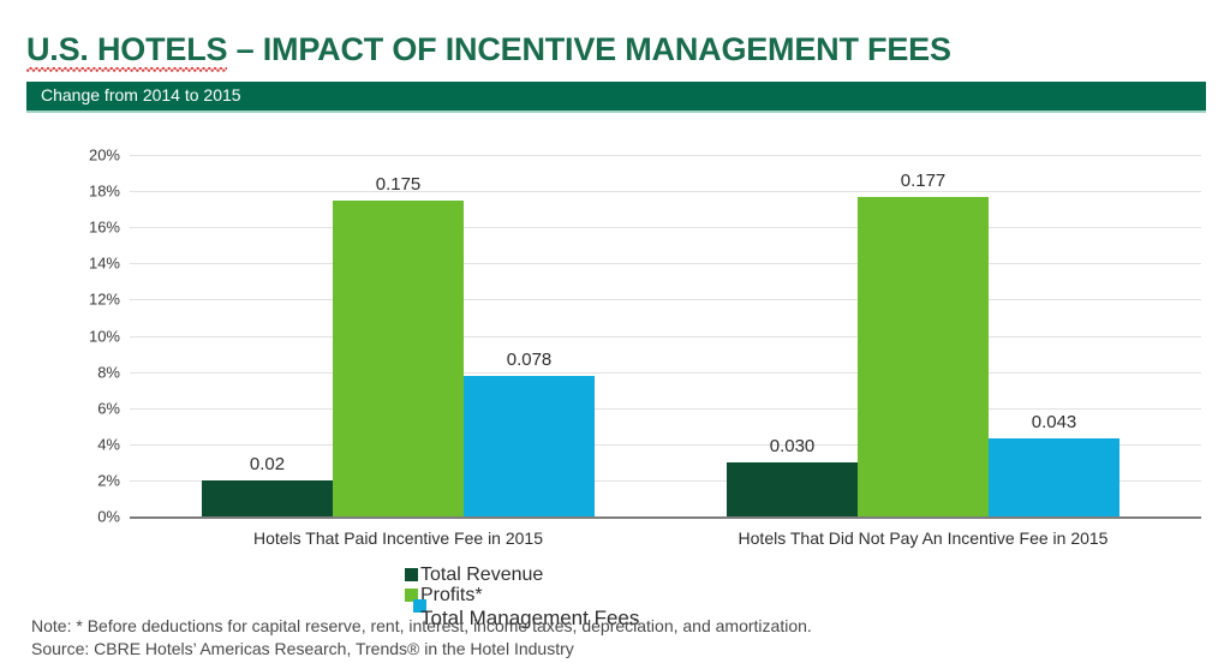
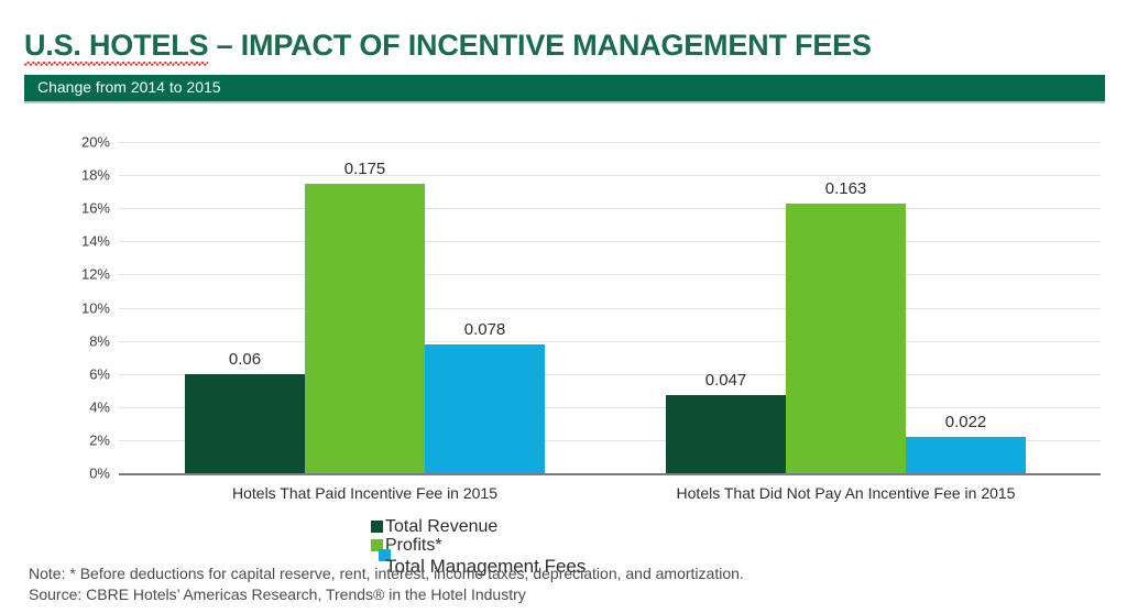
Total Revenue/Hotels That Paid Incentive Fee in 2015: 0.02 -> 0.06
Total Revenue/Hotels That Did Not Pay An Incentive Fee in 2015: 0.030 -> 0.047
Profits*/Hotels That Did Not Pay An Incentive Fee in 2015: 0.177 -> 0.163
Total Management Fees/Hotels That Did Not Pay An Incentive Fee in 2015: 0.043 -> 0.022
